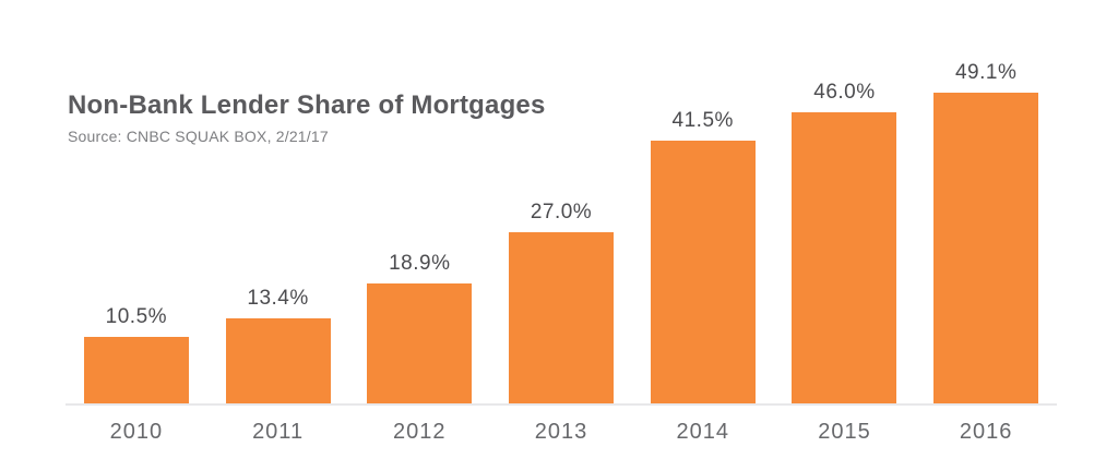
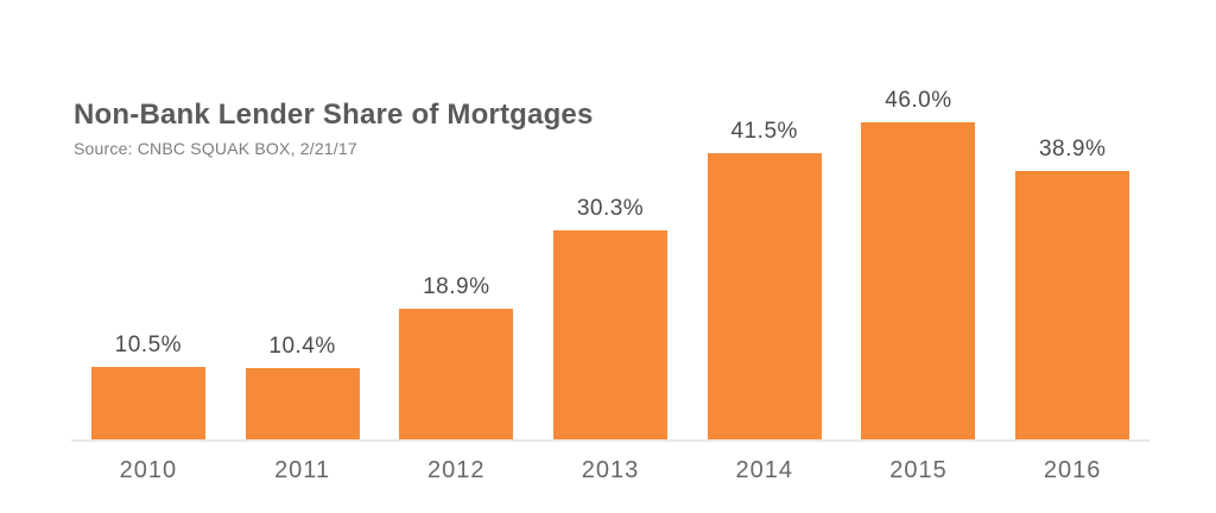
2011: 13.4% -> 10.4%
2013: 27.0% -> 30.3%
2016: 49.1% -> 38.9%
